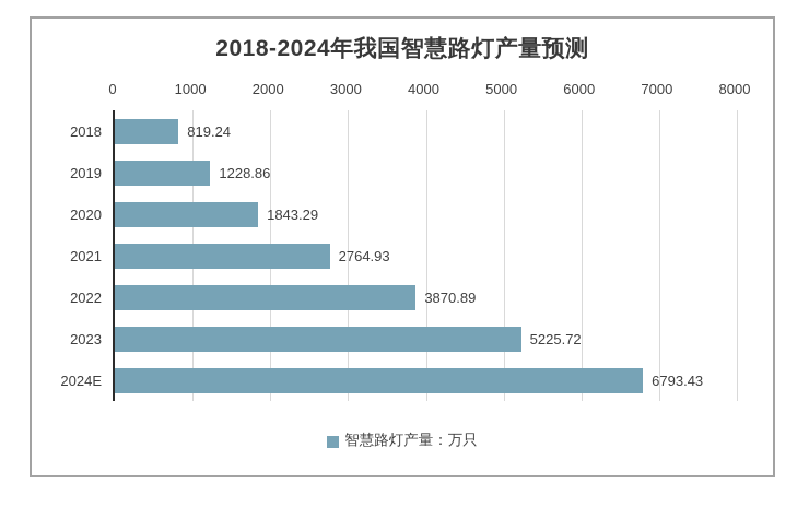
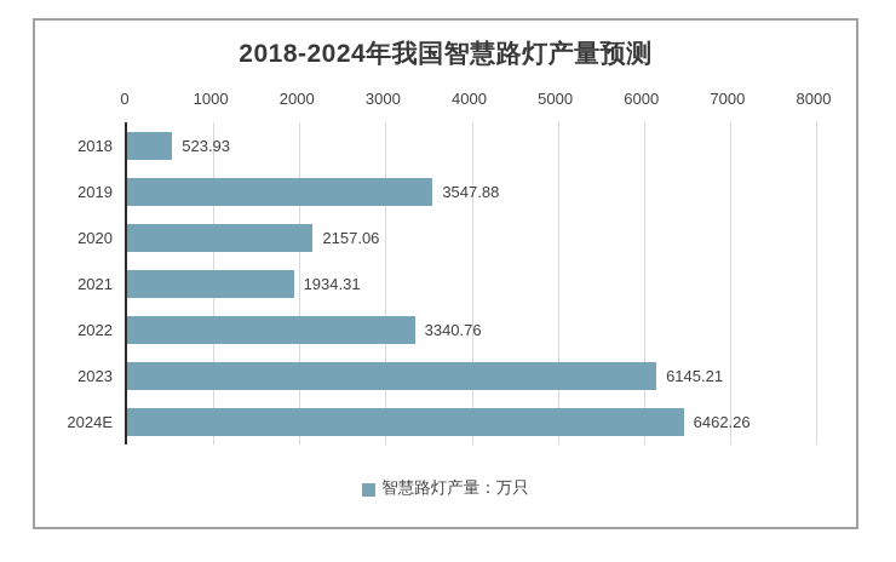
2018: 819.24 -> 523.93
2019: 1228.86 -> 3547.88
2020: 1843.29 -> 2157.06
2021: 2764.93 -> 1934.31
2022: 3870.89 -> 3340.76
2023: 5225.72 -> 6145.21
2024E: 6793.43 -> 6462.26
